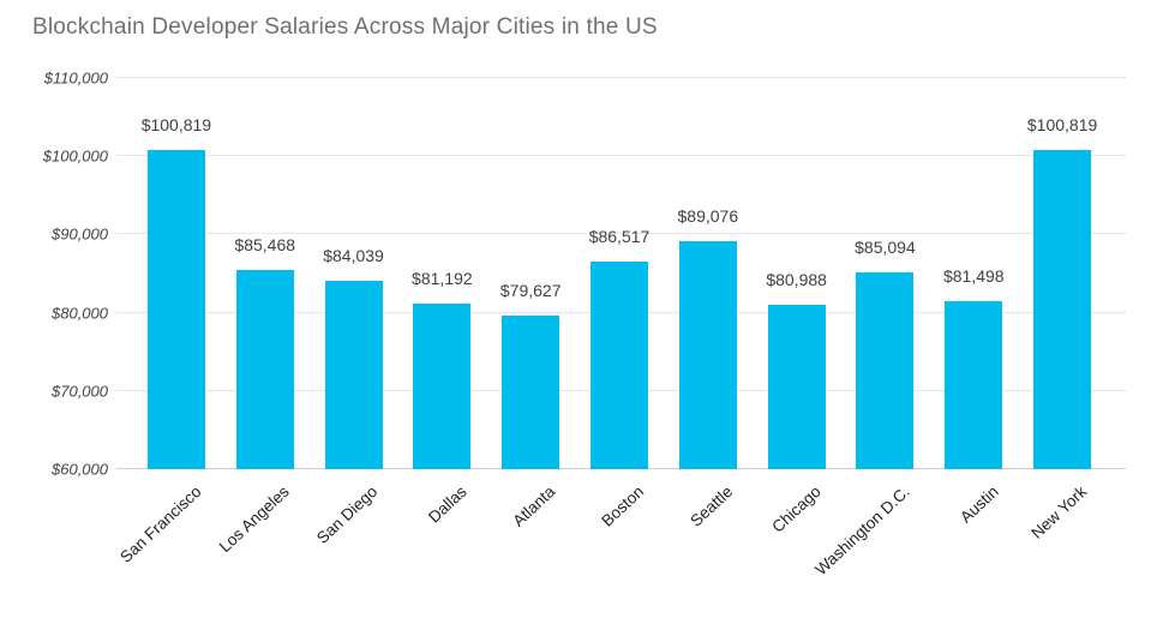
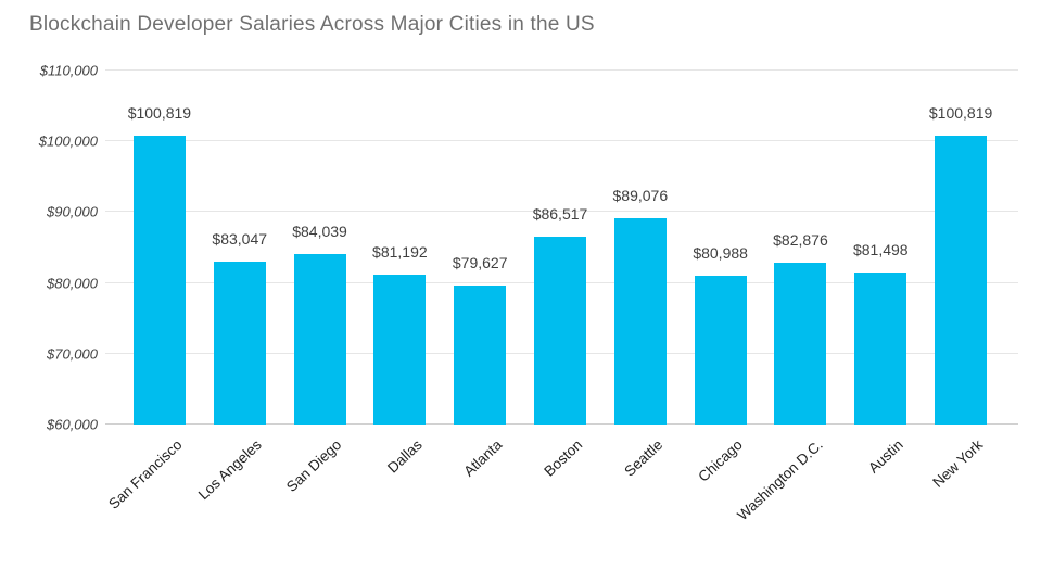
Los Angeles: $85,468 -> $83,047
Washington D.C.: $85,094 -> $82,876
